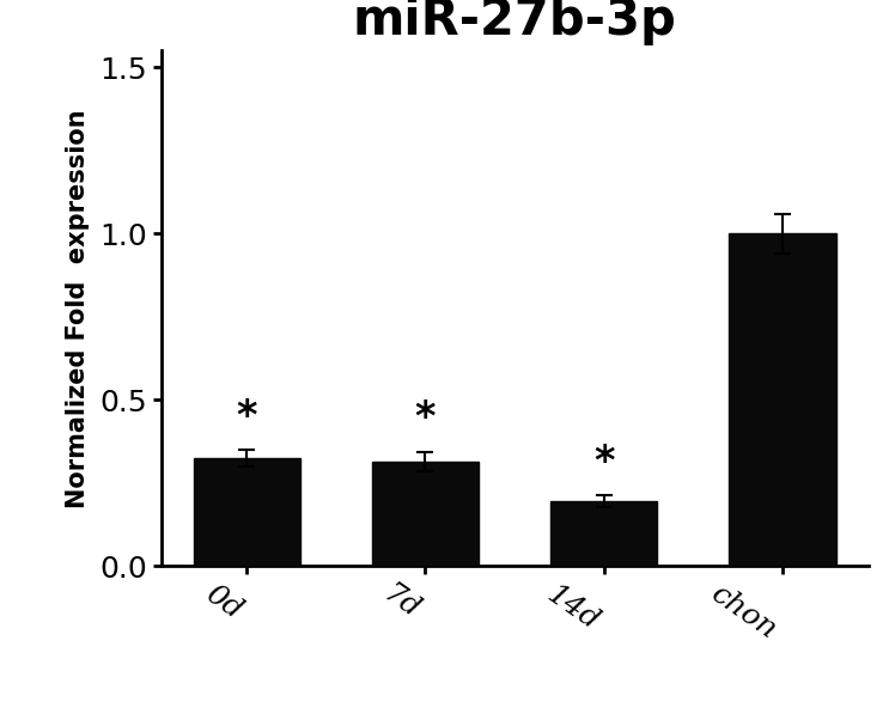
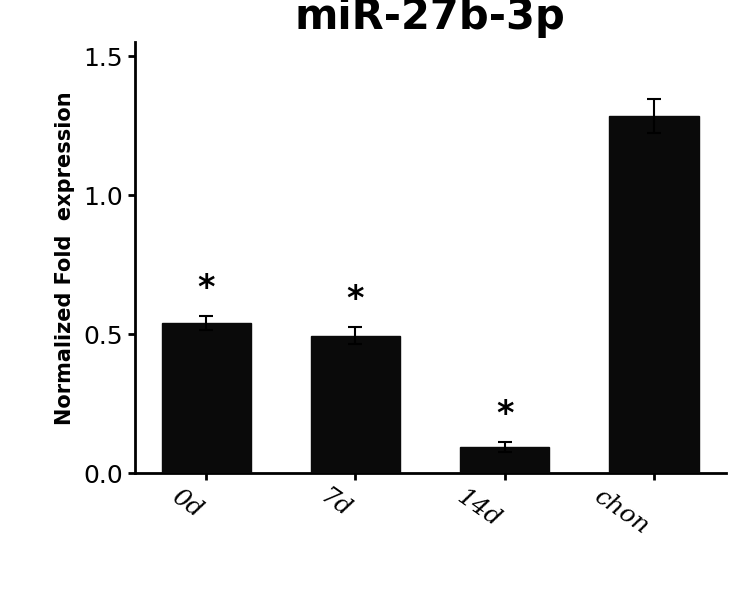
0d: 0.325 -> 0.540
7d: 0.315 -> 0.495
14d: 0.195 -> 0.095
chon: 1.000 -> 1.285
